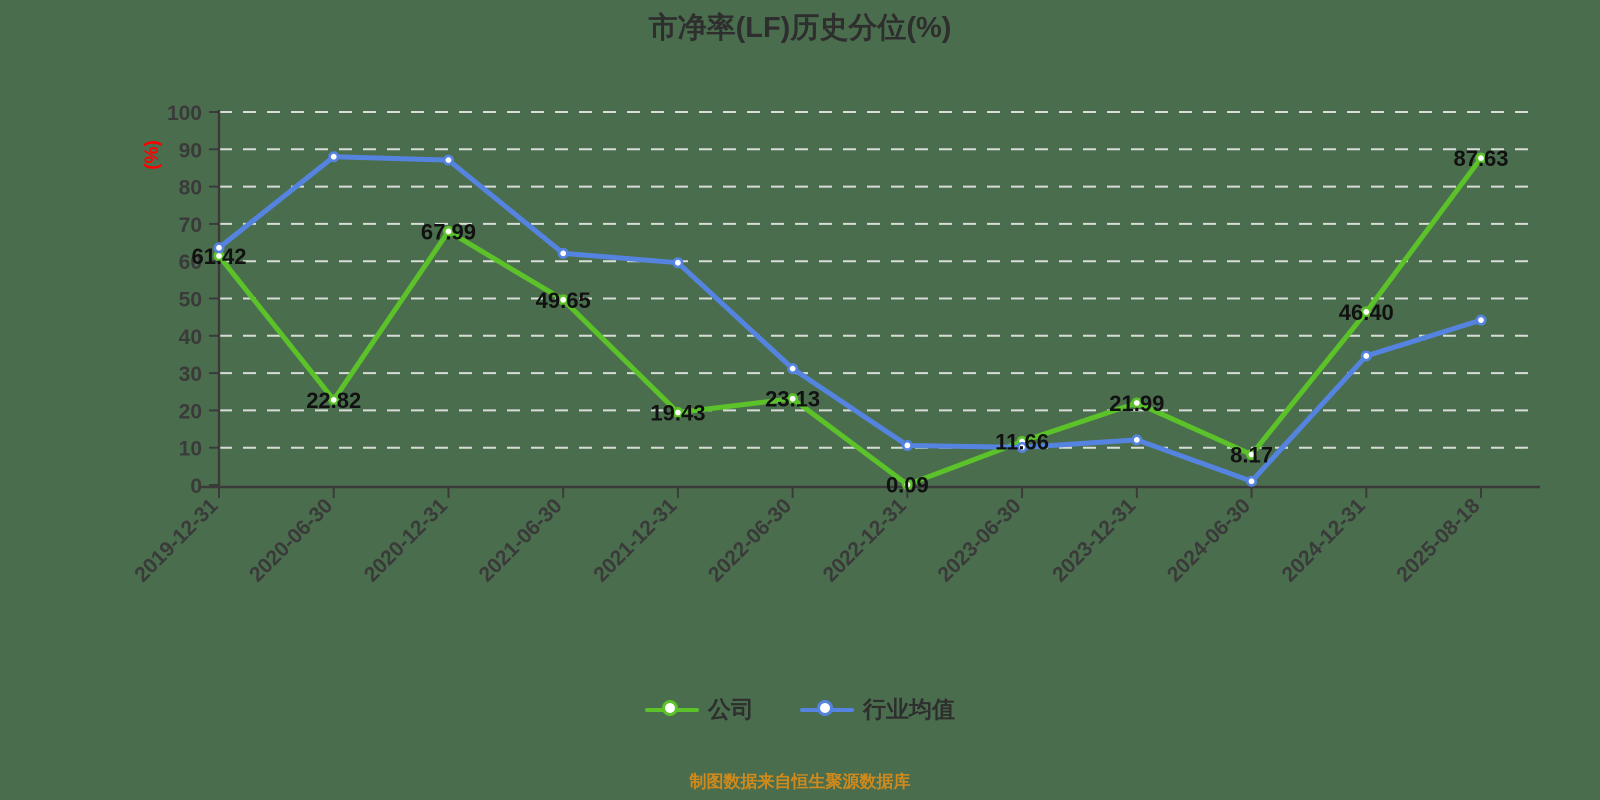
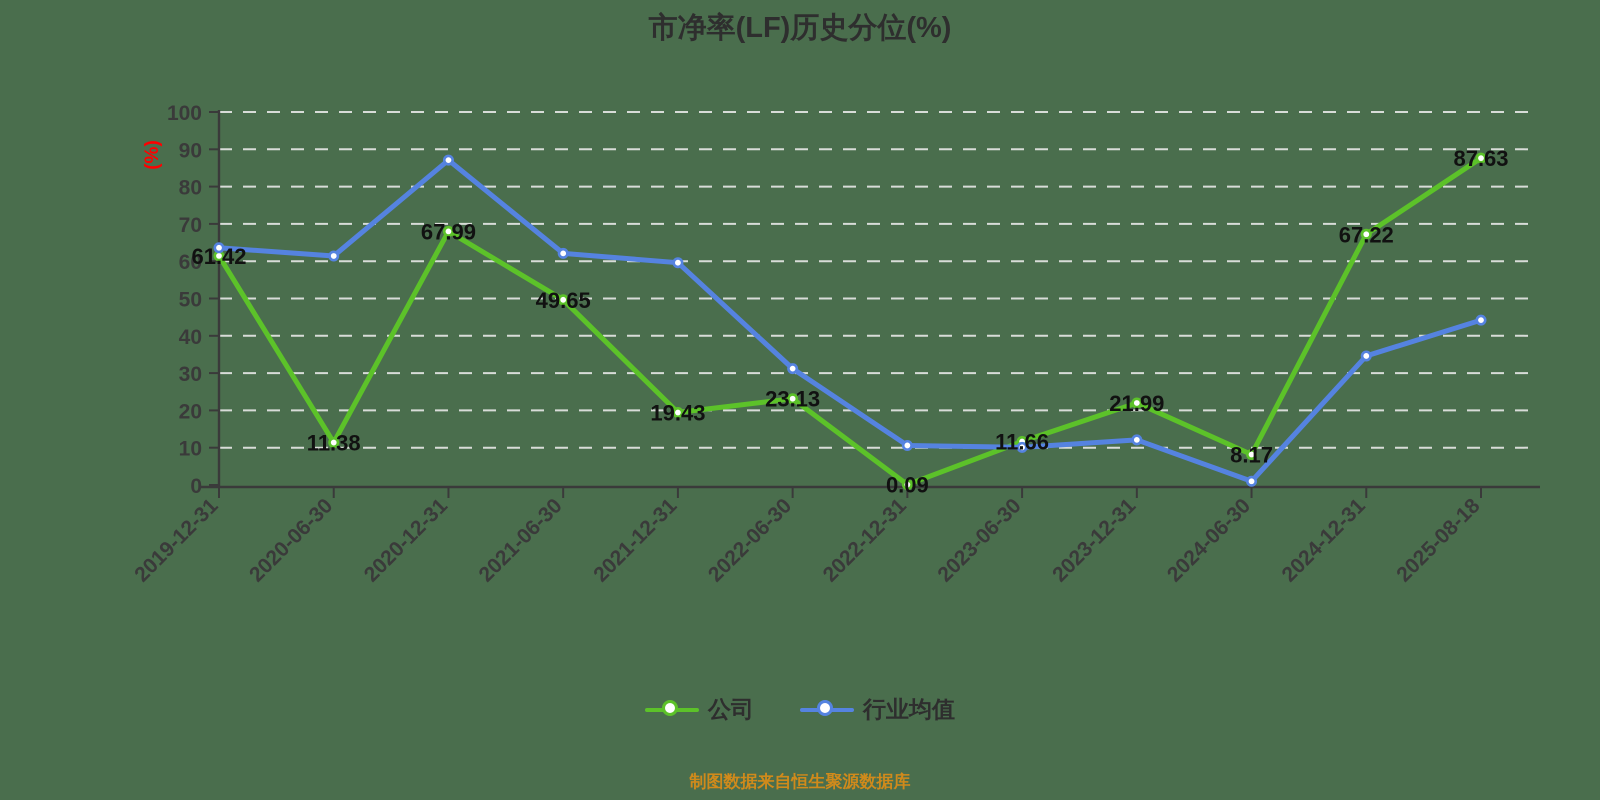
公司/2020-06-30: 22.82 -> 11.38
行业均值/2020-06-30: 88 -> 61
公司/2024-12-31: 46.40 -> 67.22
